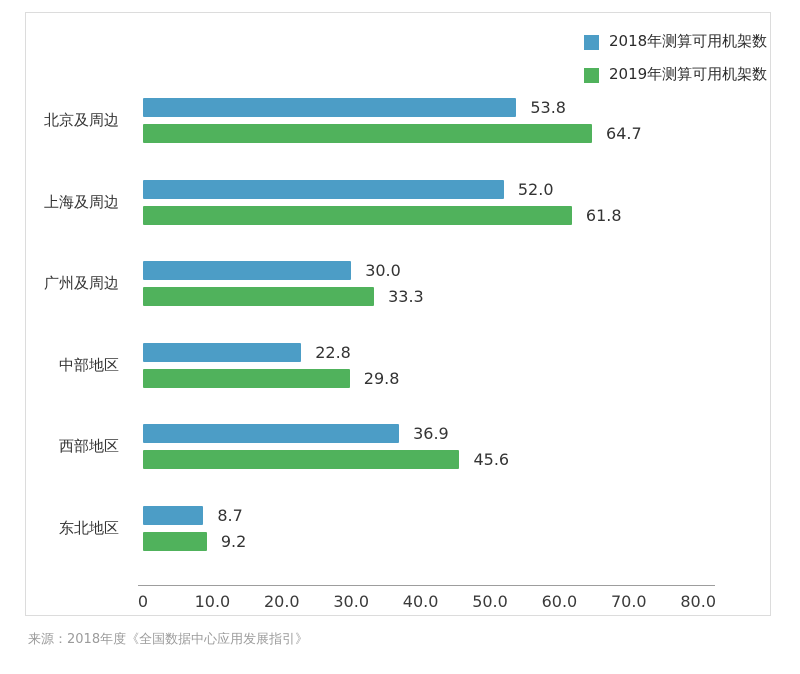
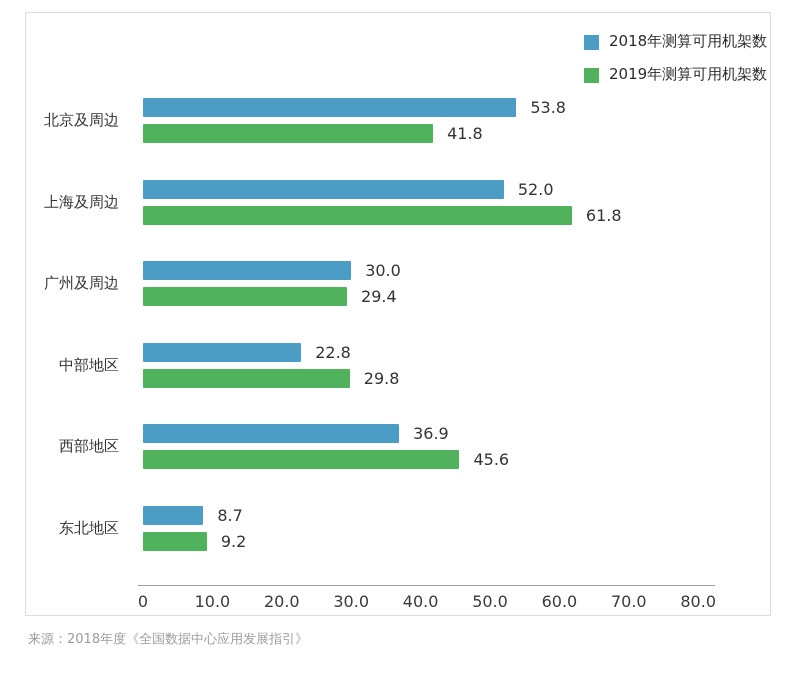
2019年测算可用机架数/北京及周边: 64.7 -> 41.8
2019年测算可用机架数/广州及周边: 33.3 -> 29.4
